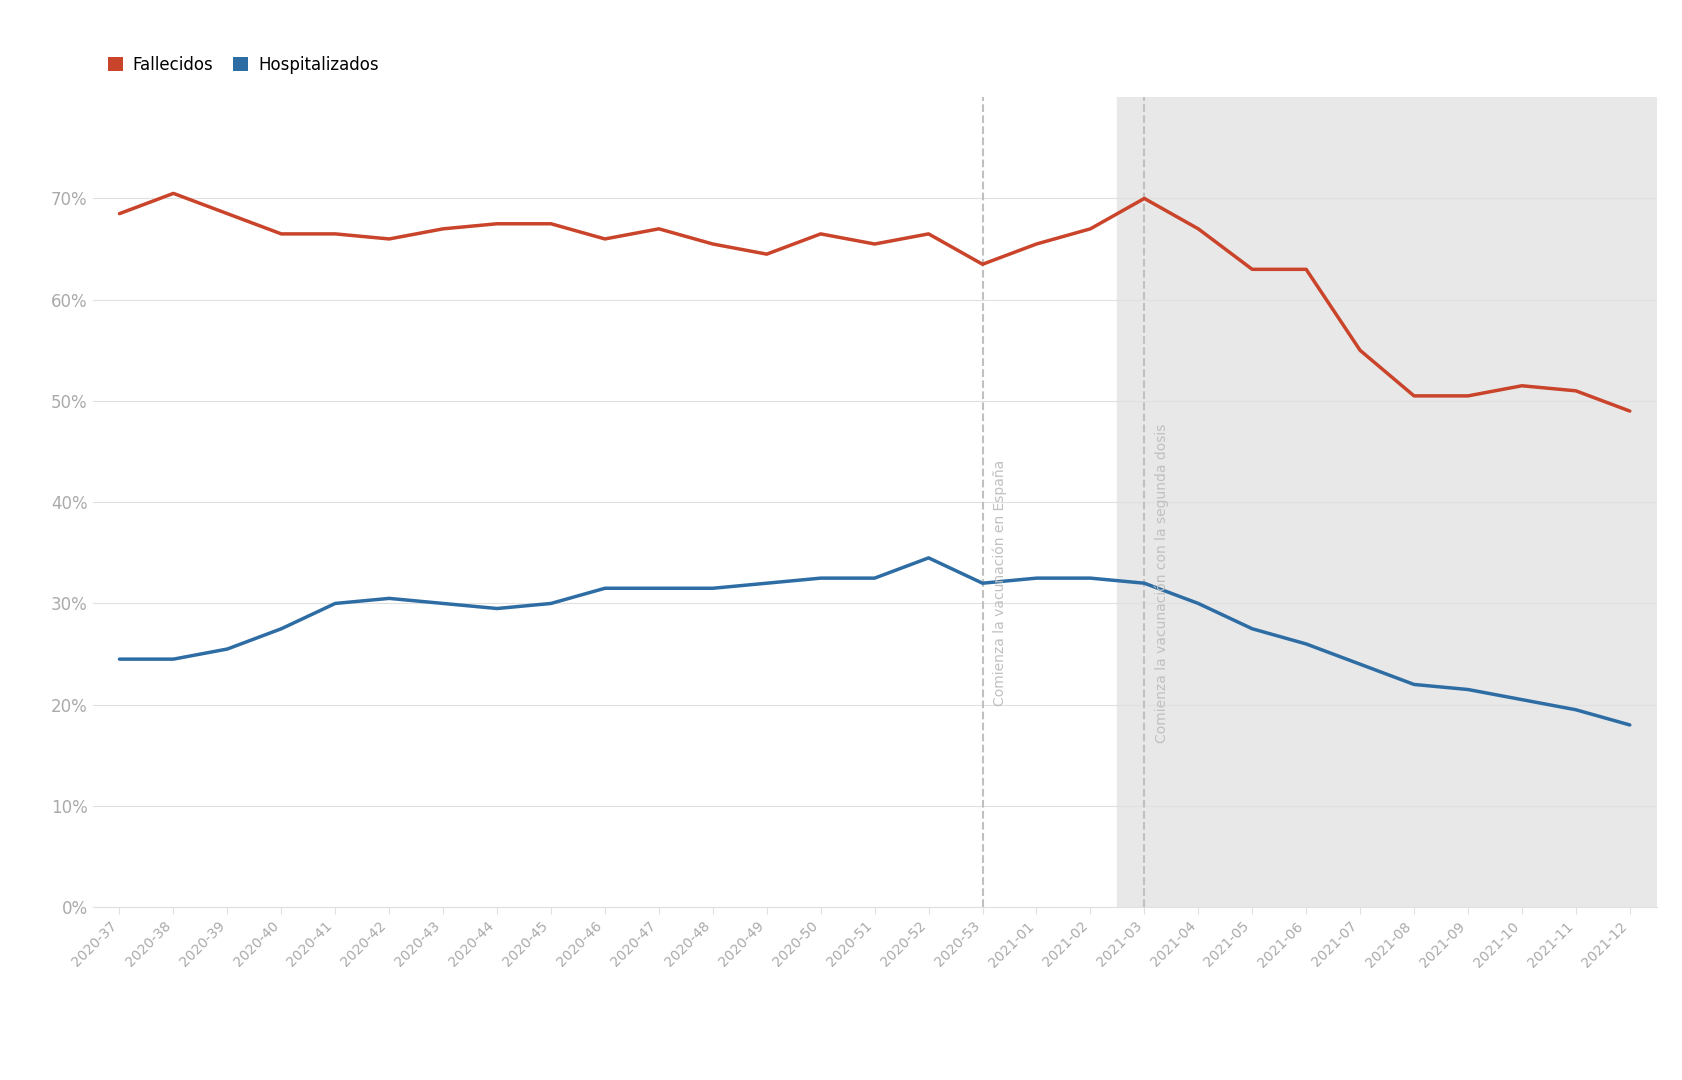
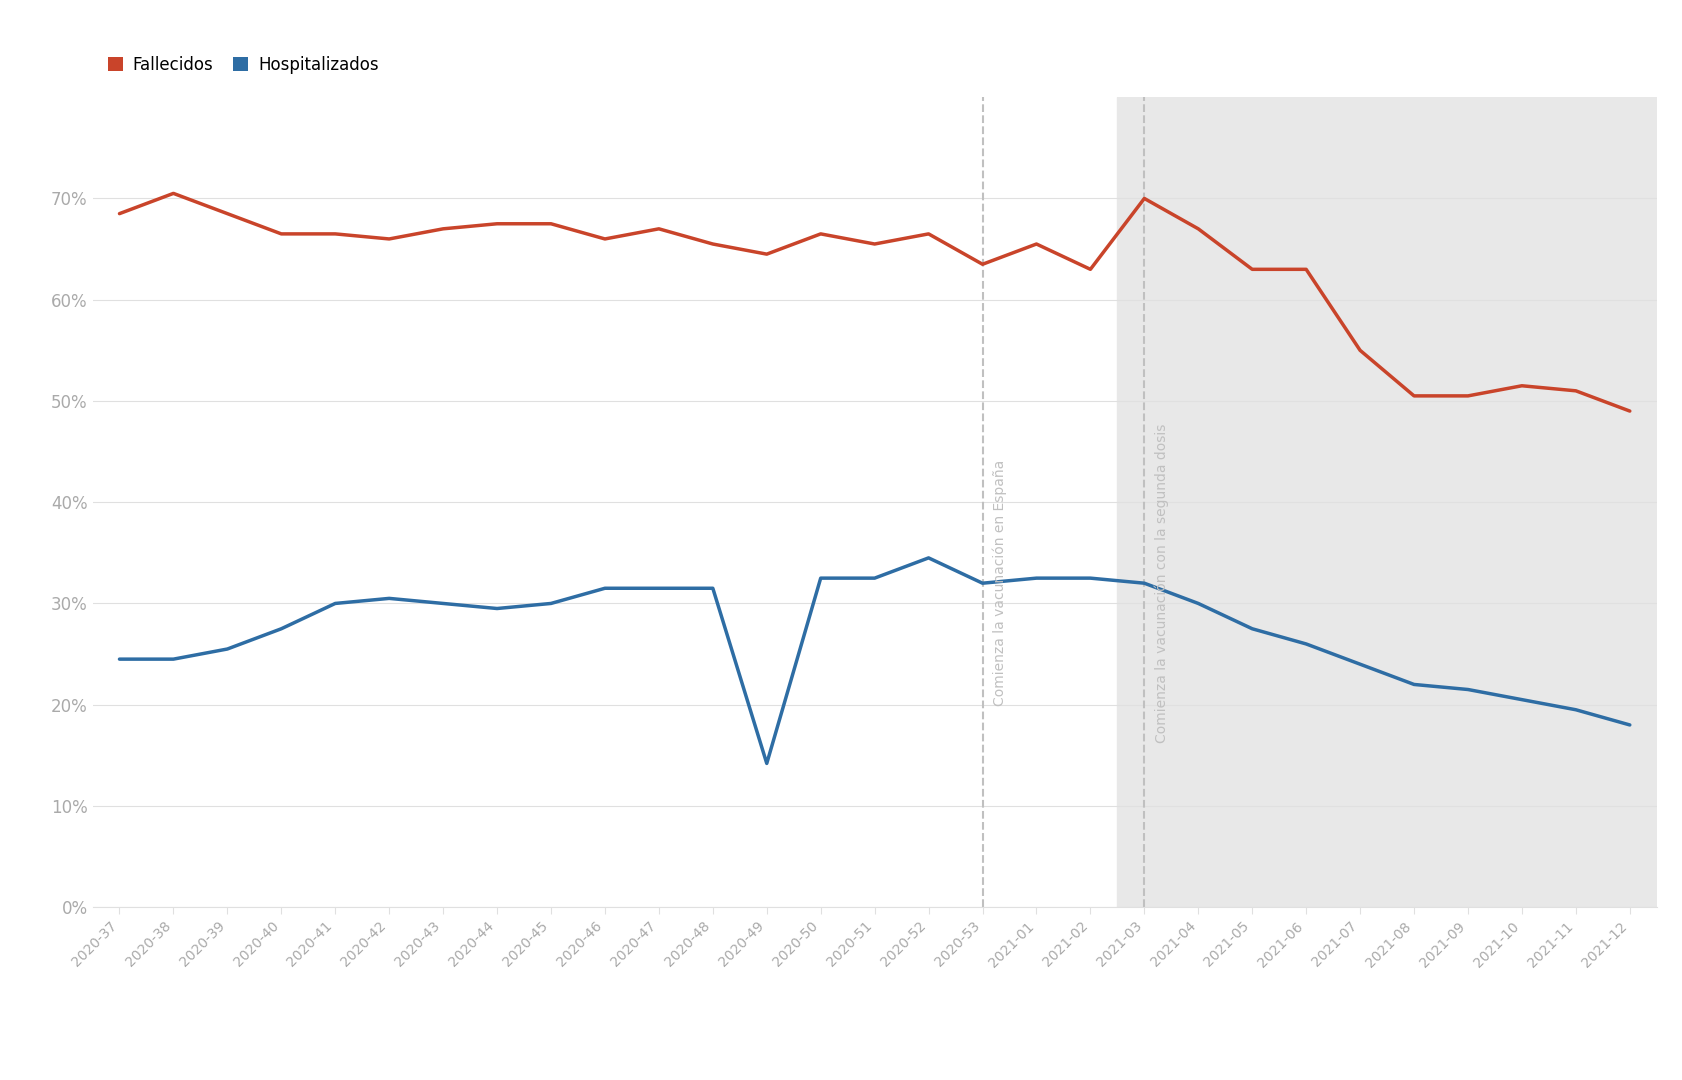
Hospitalizados/2020-49: 32.0% -> 14.2%
Fallecidos/2021-02: 67.0% -> 63.0%
